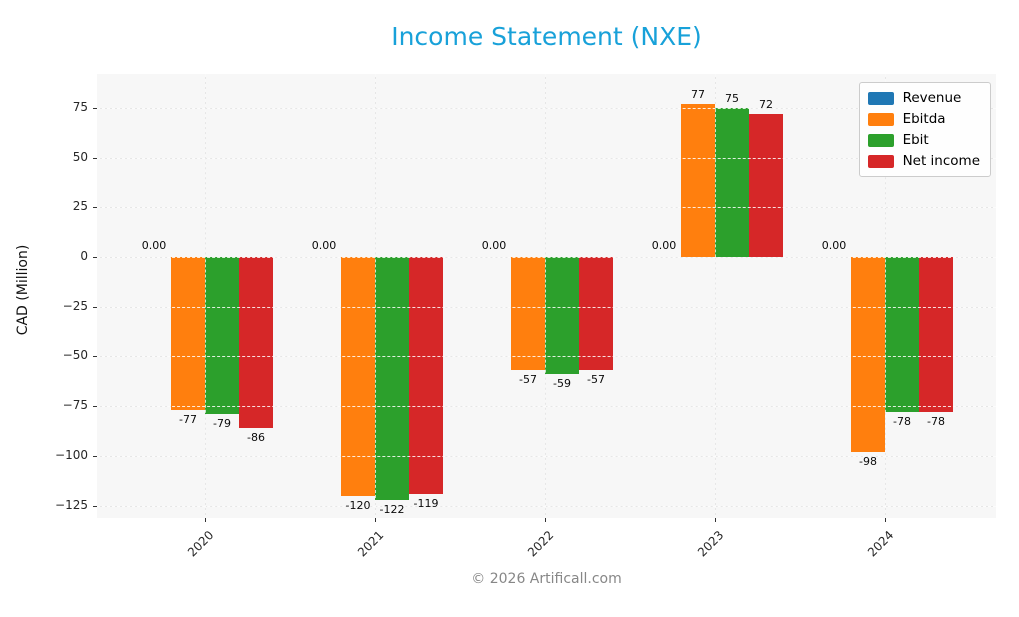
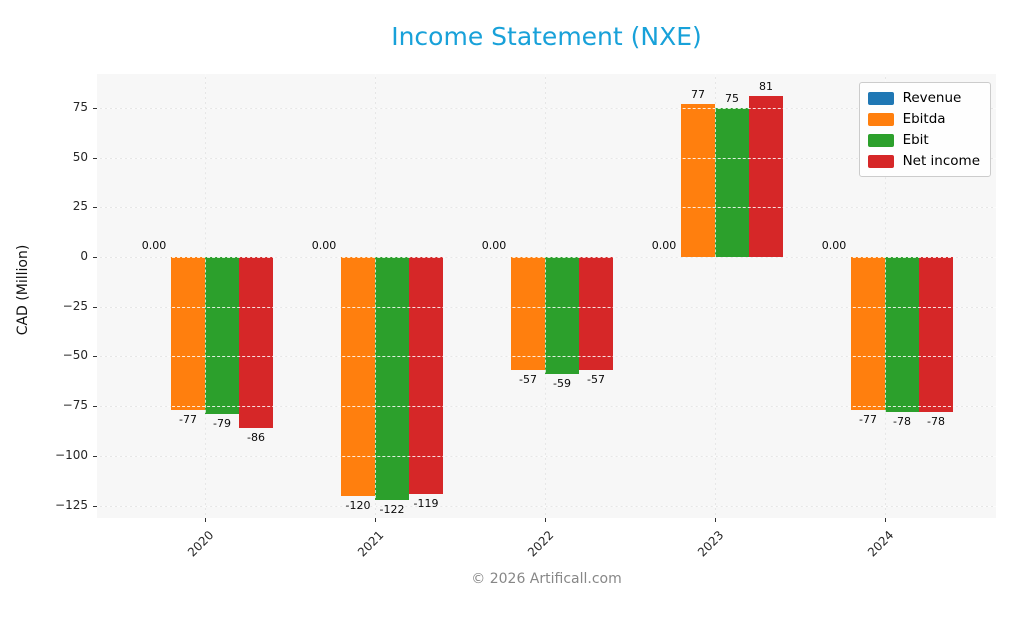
Net income/2023: 72 -> 81
Ebitda/2024: -98 -> -77
